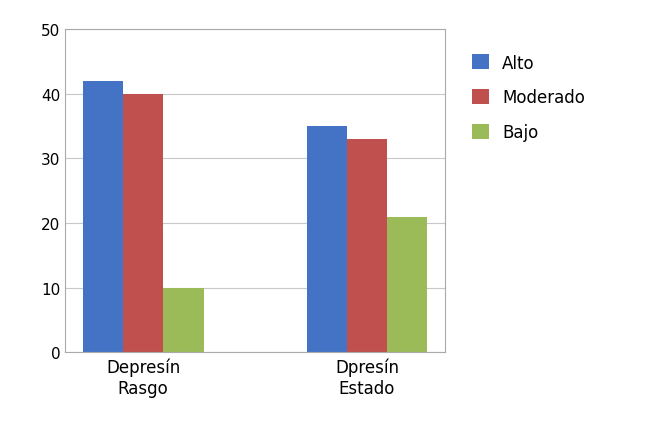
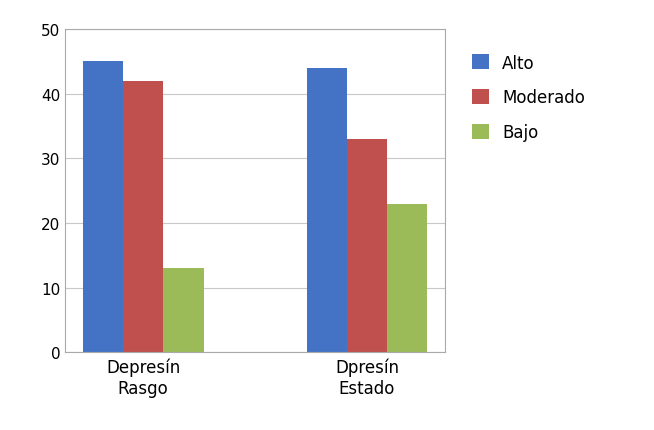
Alto/Depresín Rasgo: 42 -> 45
Moderado/Depresín Rasgo: 40 -> 42
Bajo/Depresín Rasgo: 10 -> 13
Alto/Dpresín Estado: 35 -> 44
Bajo/Dpresín Estado: 21 -> 23
